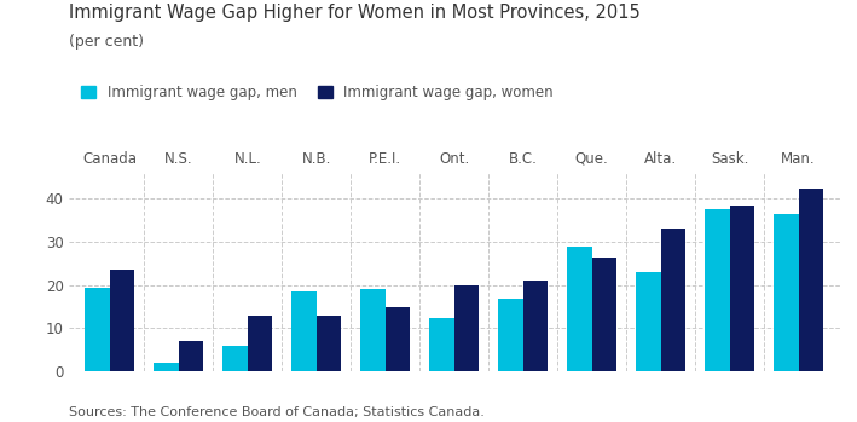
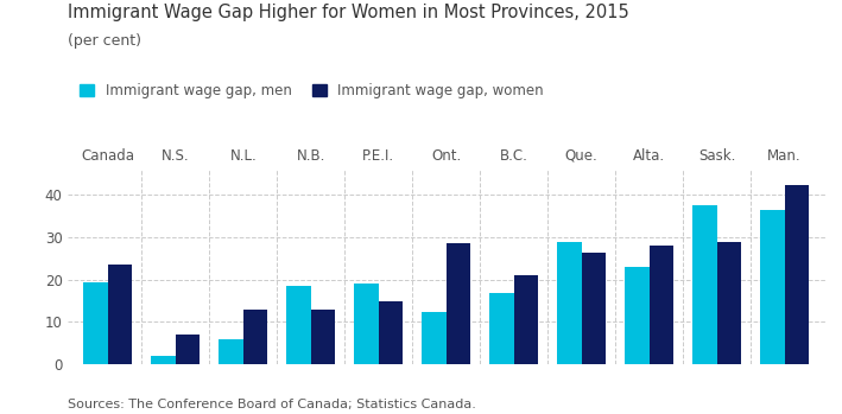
Immigrant wage gap, women/Ont.: 20.0 -> 28.5
Immigrant wage gap, women/Alta.: 33.0 -> 28.0
Immigrant wage gap, women/Sask.: 38.5 -> 29.0
